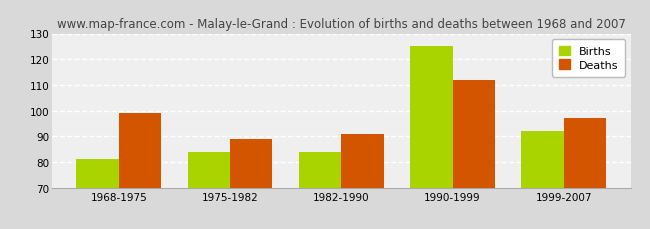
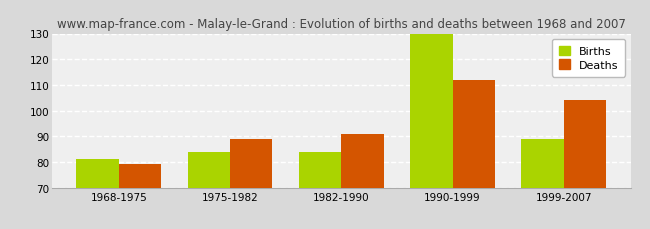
Deaths/1968-1975: 99 -> 79
Births/1990-1999: 125 -> 130
Births/1999-2007: 92 -> 89
Deaths/1999-2007: 97 -> 104
